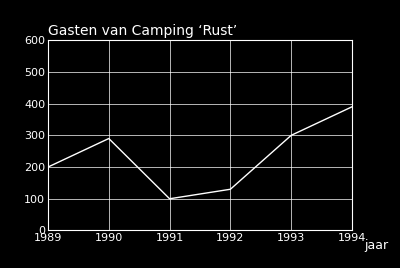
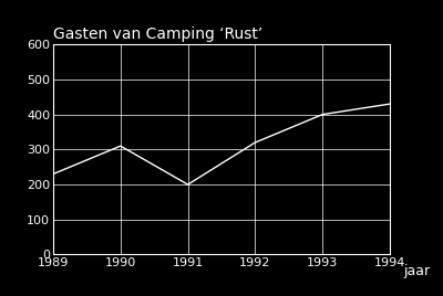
1989: 200 -> 230
1990: 290 -> 310
1991: 100 -> 200
1992: 130 -> 320
1993: 300 -> 400
1994: 390 -> 430
